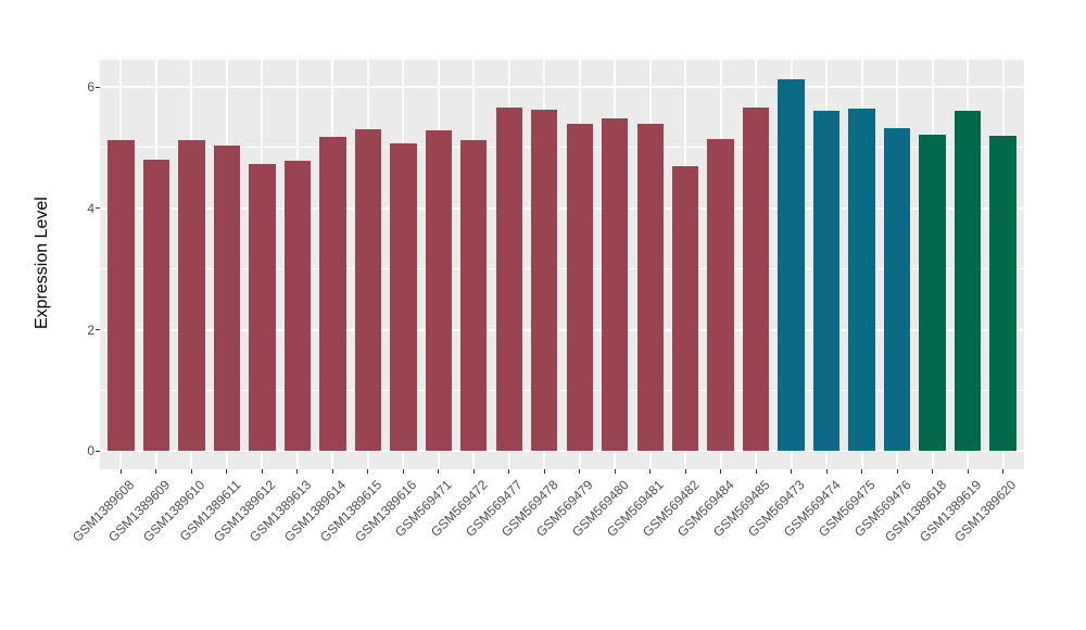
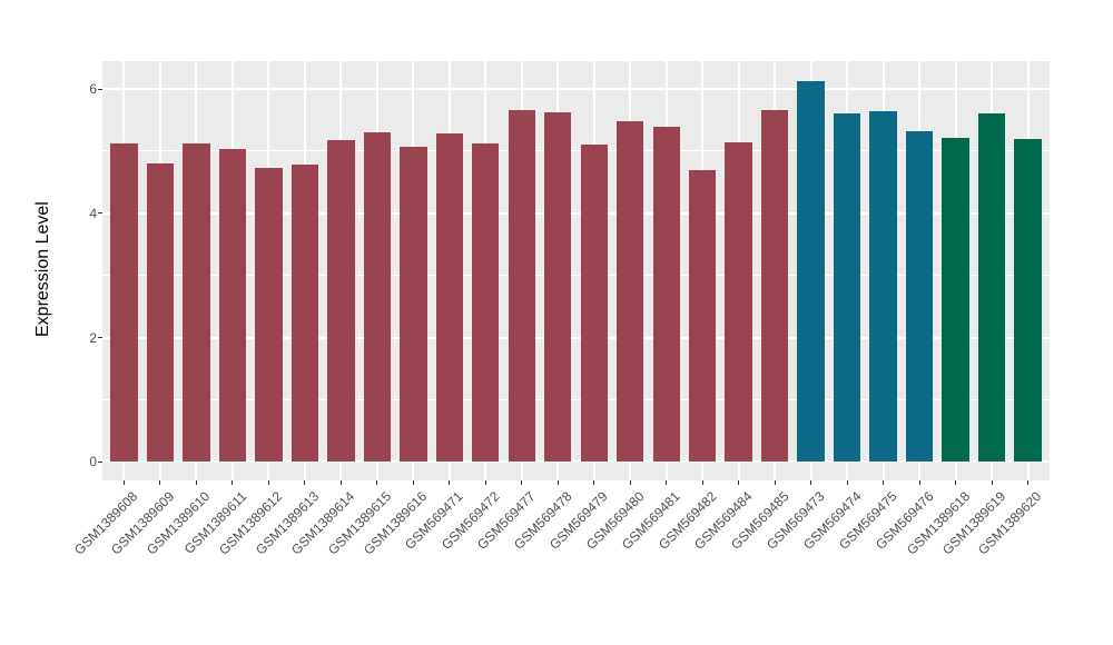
GSM569479: 5.4 -> 5.1
